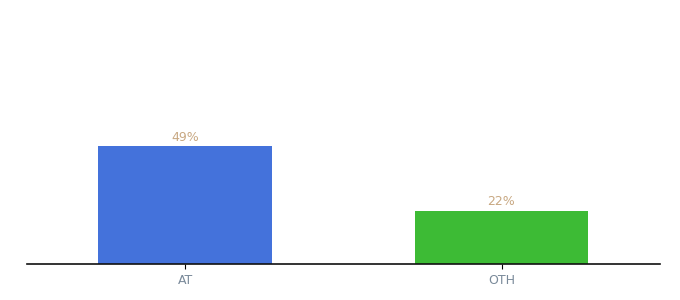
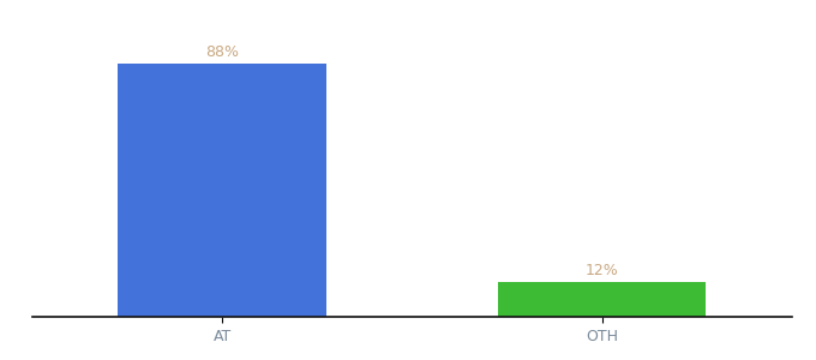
AT: 49% -> 88%
OTH: 22% -> 12%
